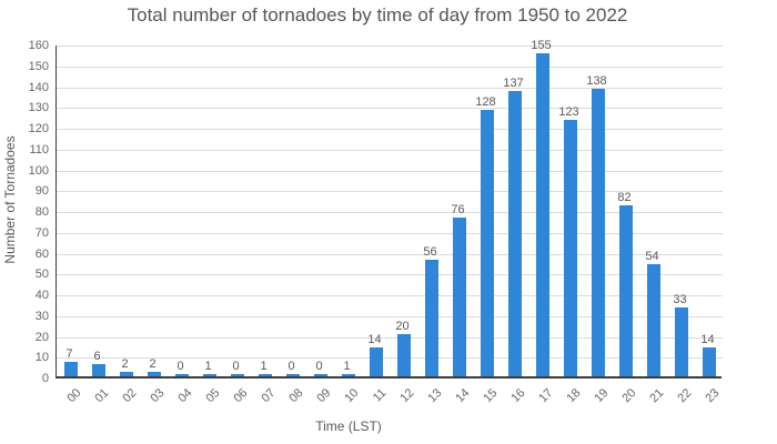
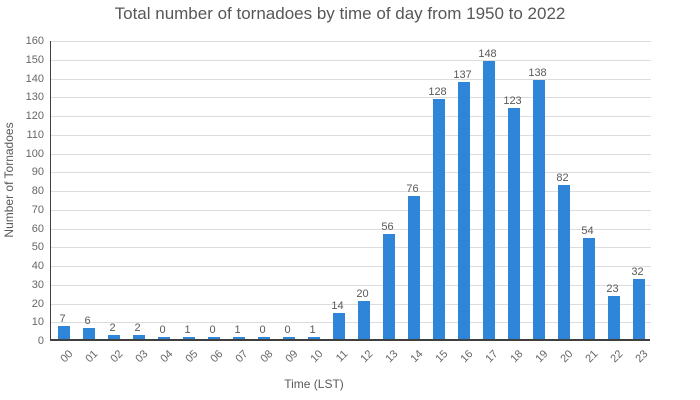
17: 155 -> 148
22: 33 -> 23
23: 14 -> 32
